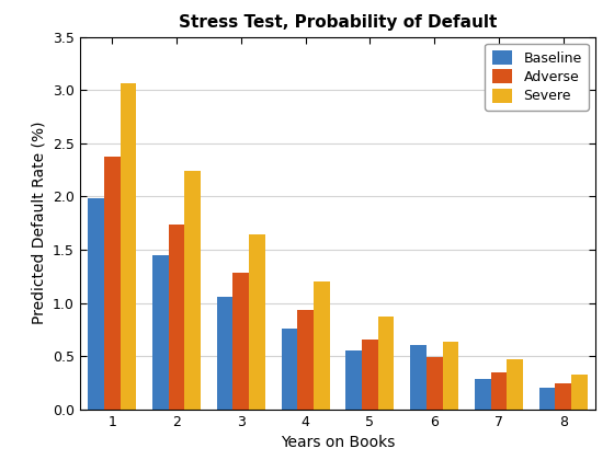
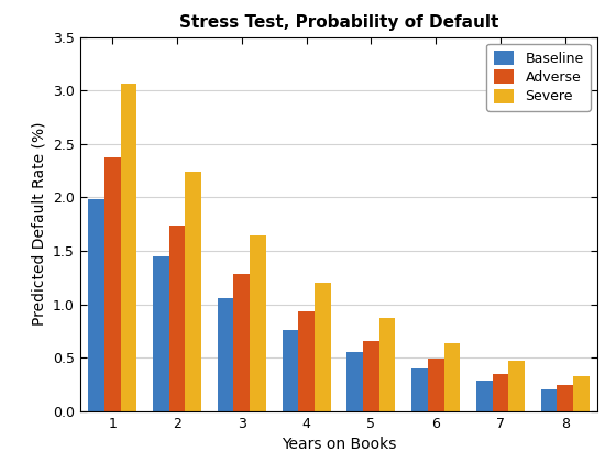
Baseline/6: 0.60 -> 0.40
